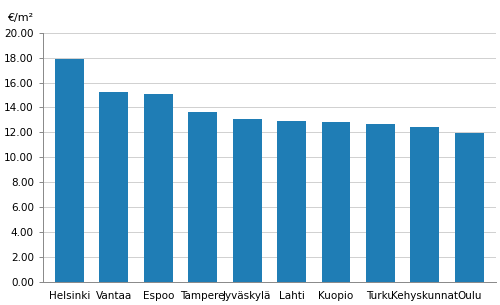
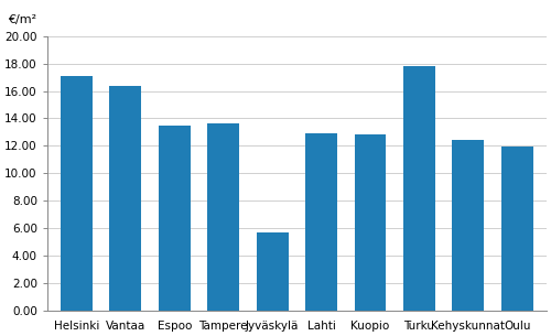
Helsinki: 17.9 -> 17.1
Vantaa: 15.2 -> 16.4
Espoo: 15.1 -> 13.5
Jyväskylä: 13.1 -> 5.7
Turku: 12.7 -> 17.8
